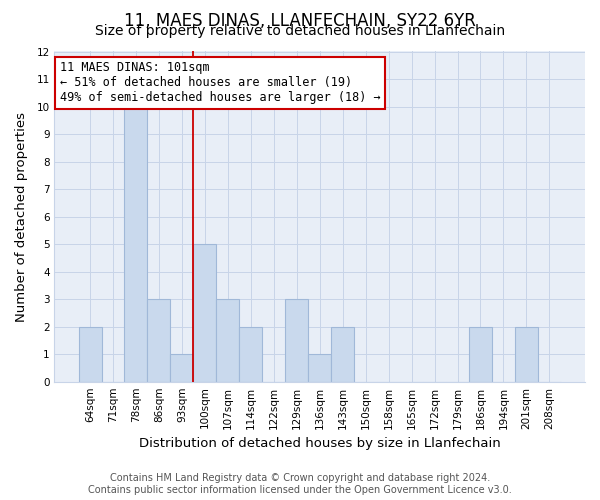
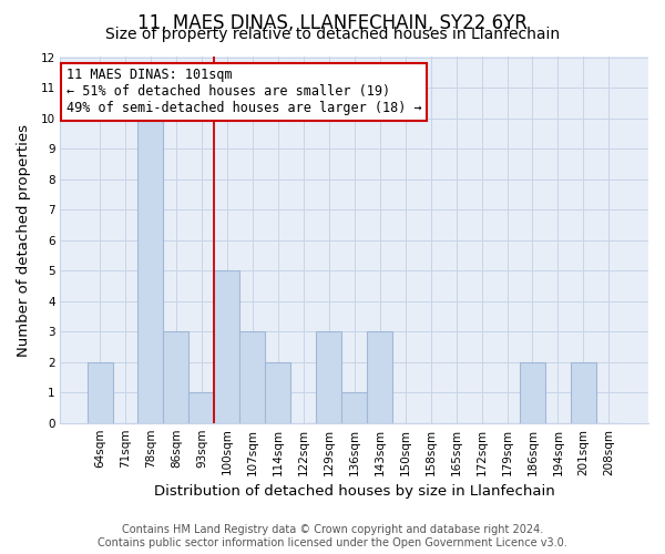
143sqm: 2 -> 3
